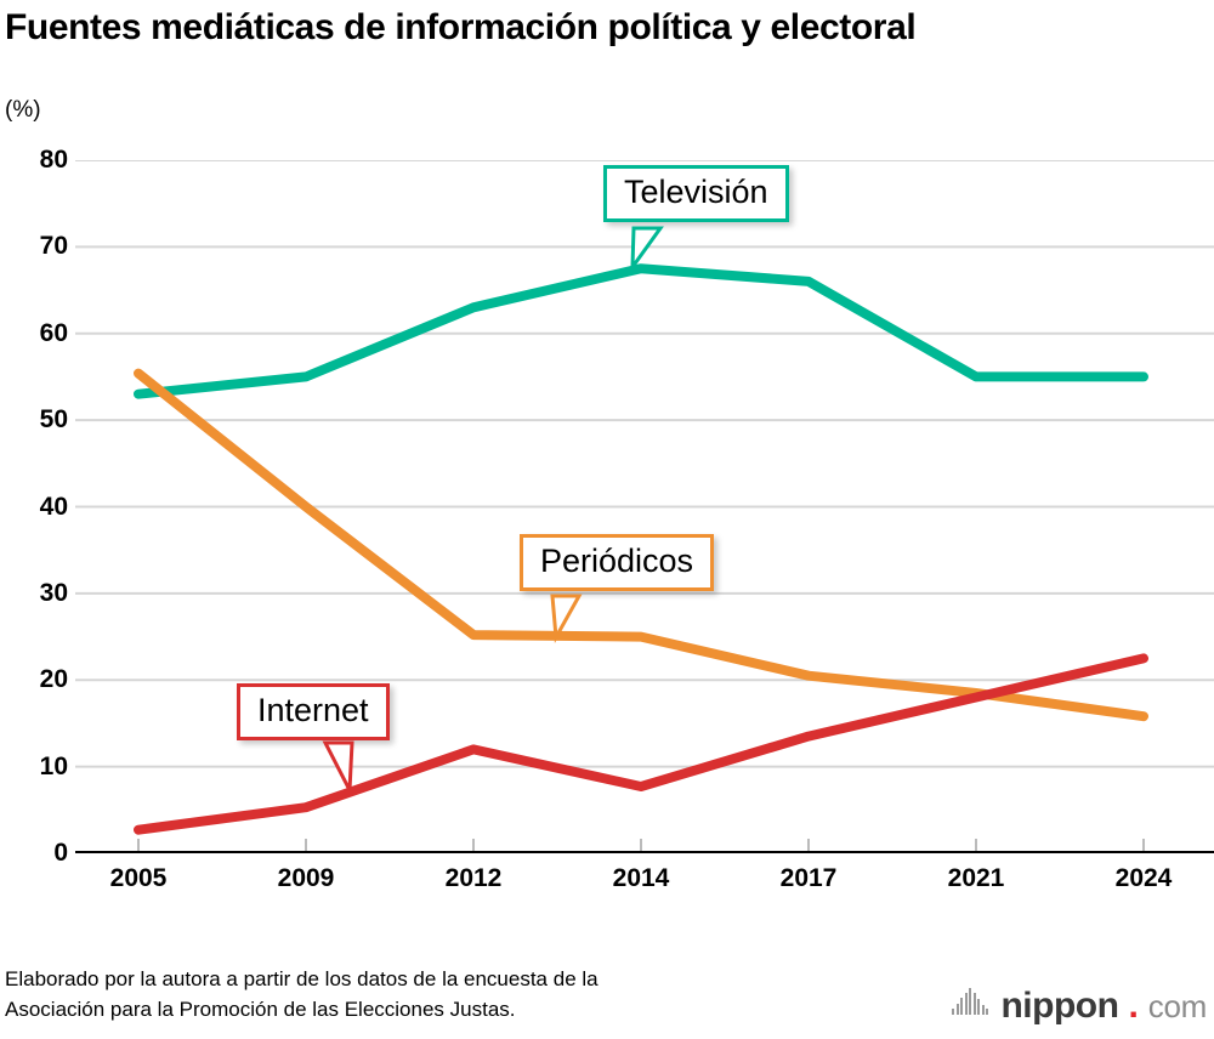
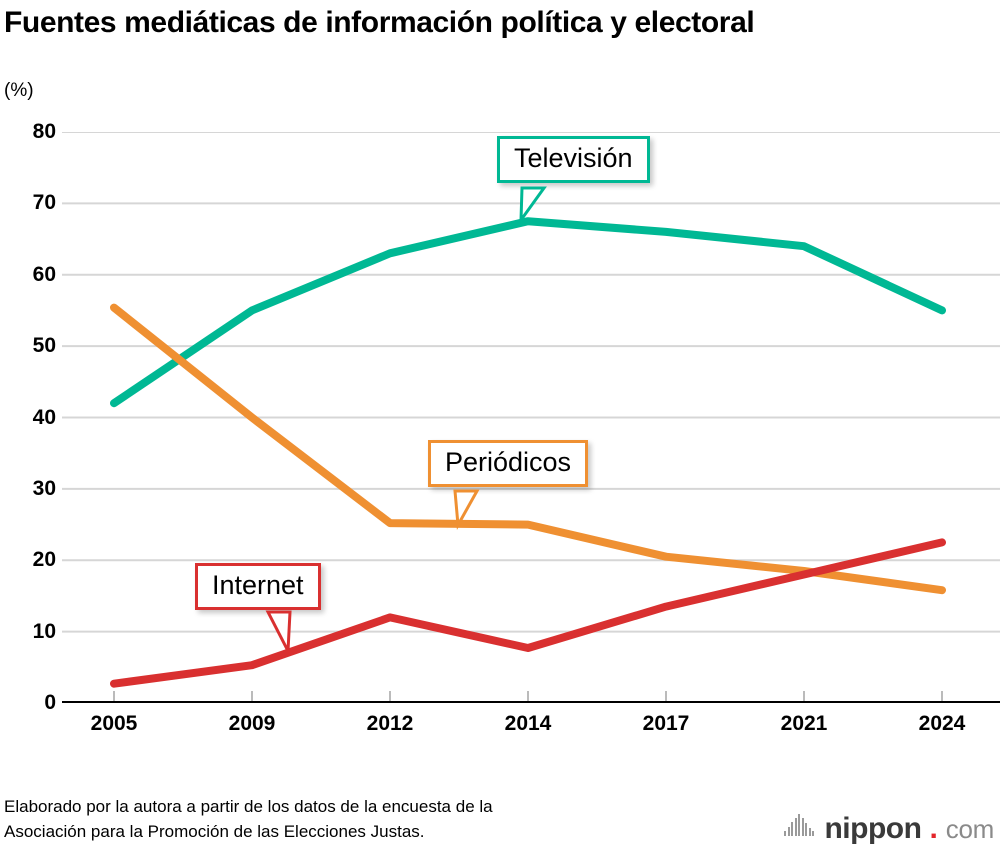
Televisión/2005: 53 -> 42
Televisión/2021: 55 -> 64
